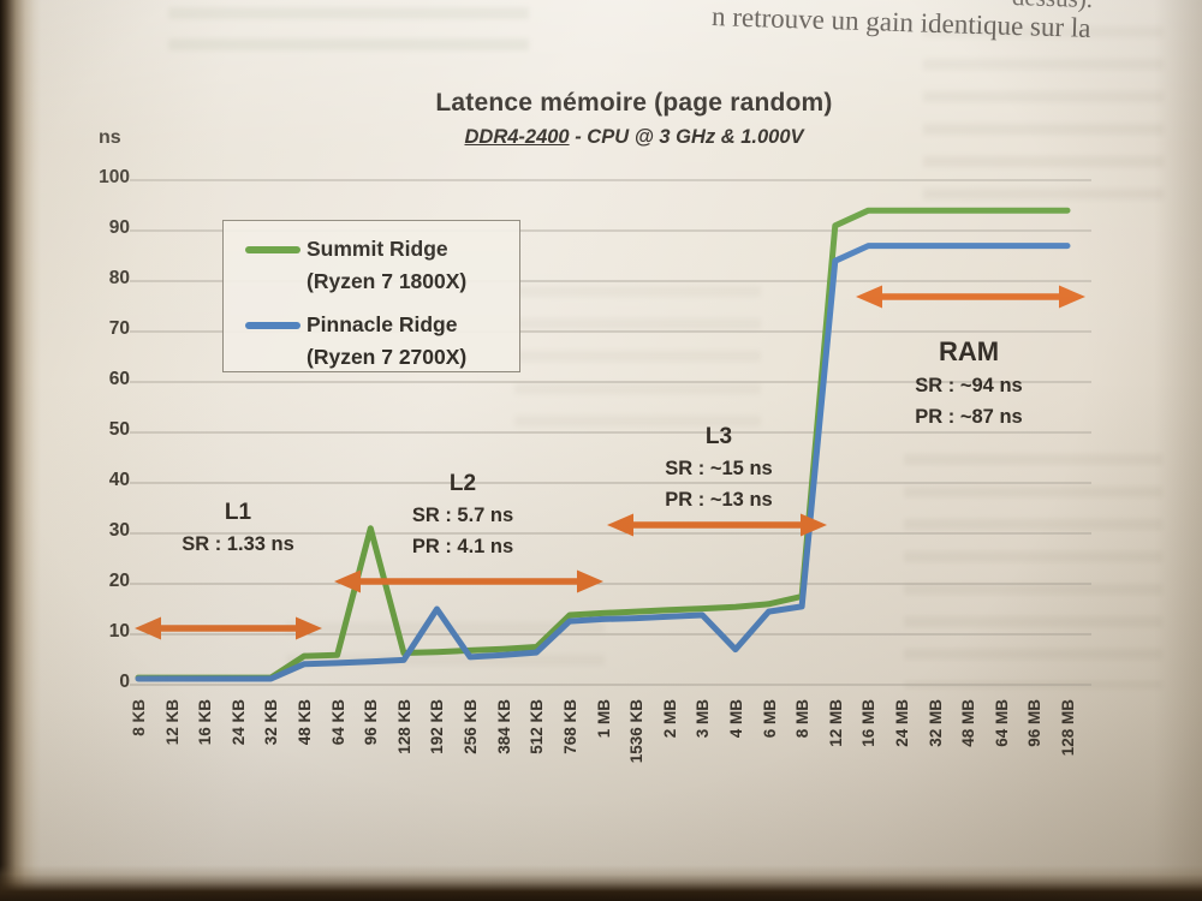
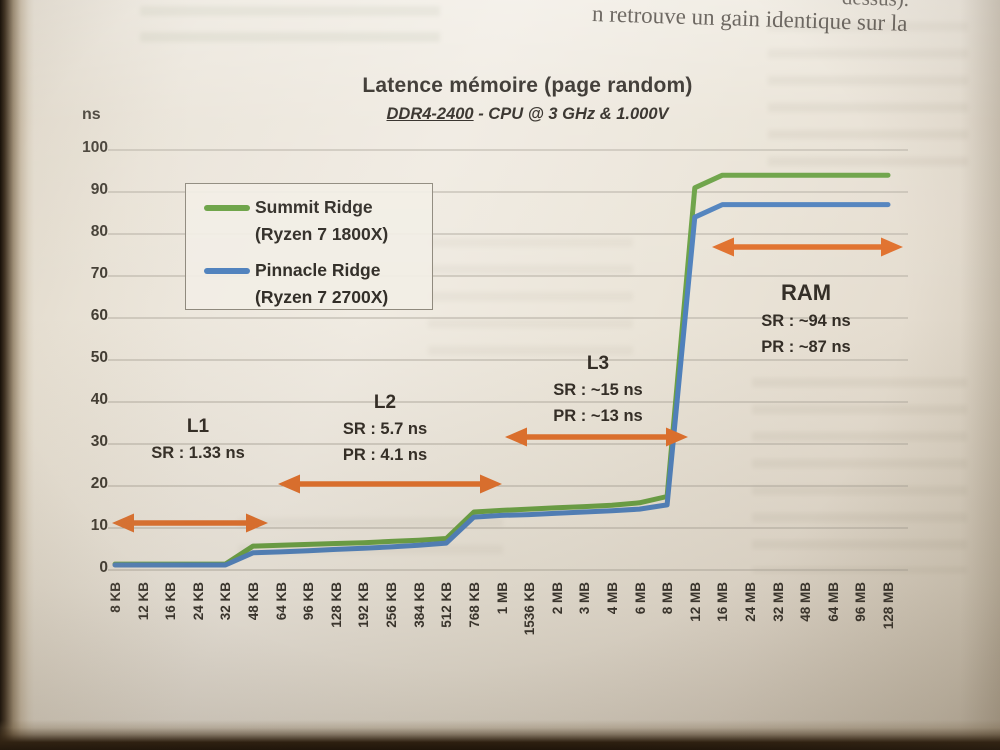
Summit Ridge (Ryzen 7 1800X)/96 KB: 31 -> 6
Pinnacle Ridge (Ryzen 7 2700X)/192 KB: 15 -> 5
Pinnacle Ridge (Ryzen 7 2700X)/4 MB: 7 -> 14
